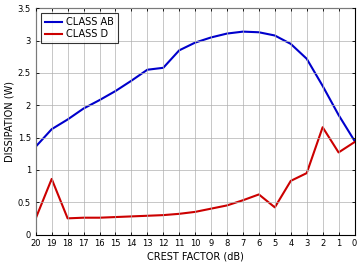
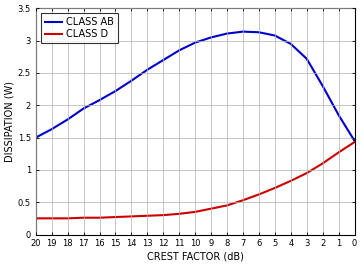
CLASS AB/20: 1.36 -> 1.50
CLASS D/19: 0.86 -> 0.25
CLASS AB/12: 2.58 -> 2.70
CLASS D/5: 0.42 -> 0.72
CLASS D/2: 1.66 -> 1.10
